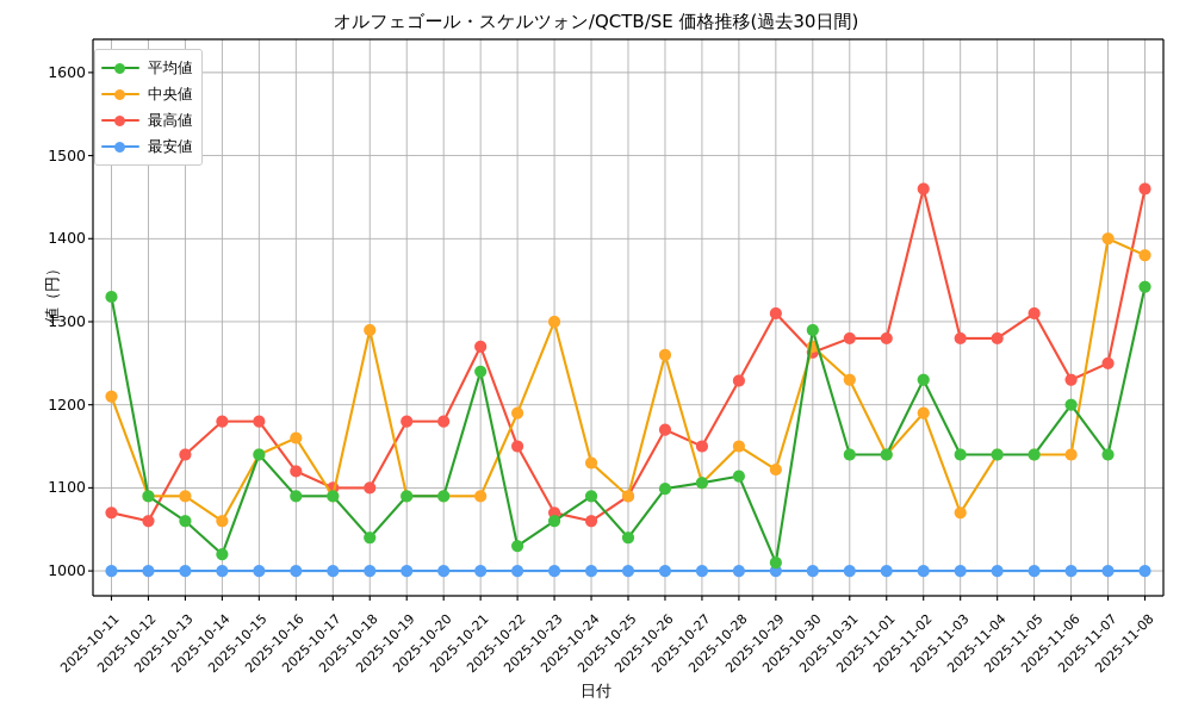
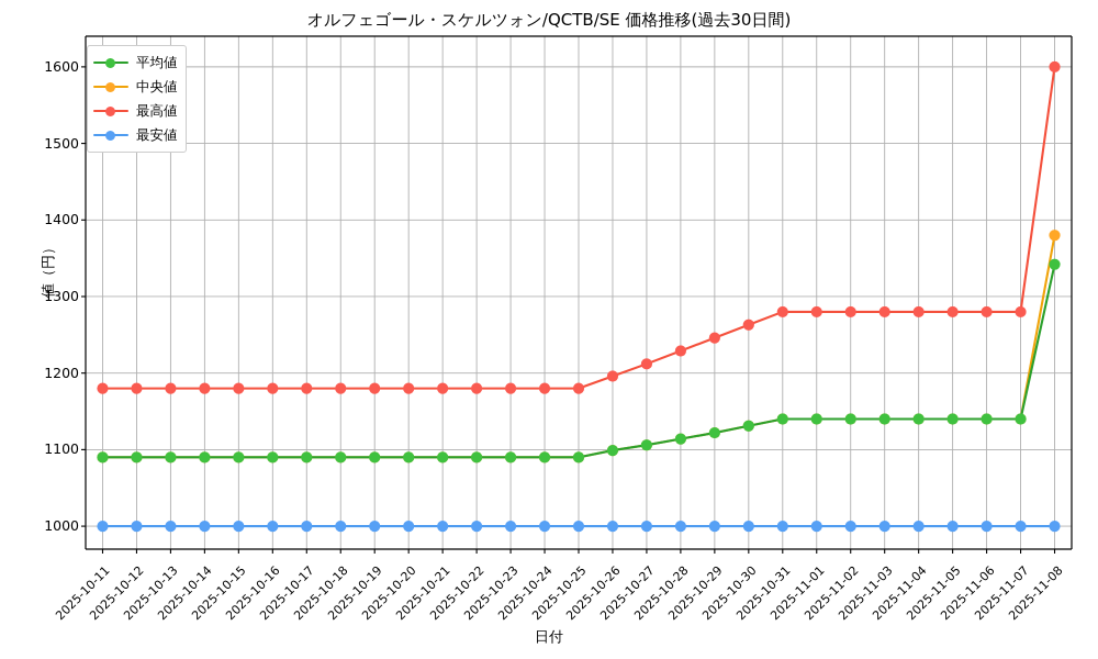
平均値/2025-10-11: 1330 -> 1090
中央値/2025-10-11: 1210 -> 1090
最高値/2025-10-11: 1070 -> 1180
最高値/2025-10-12: 1060 -> 1180
平均値/2025-10-13: 1060 -> 1090
最高値/2025-10-13: 1140 -> 1180
平均値/2025-10-14: 1020 -> 1090
中央値/2025-10-14: 1060 -> 1090
平均値/2025-10-15: 1140 -> 1090
中央値/2025-10-15: 1140 -> 1090
中央値/2025-10-16: 1160 -> 1090
最高値/2025-10-16: 1120 -> 1180
最高値/2025-10-17: 1100 -> 1180
平均値/2025-10-18: 1040 -> 1090
中央値/2025-10-18: 1290 -> 1090
最高値/2025-10-18: 1100 -> 1180
平均値/2025-10-21: 1240 -> 1090
最高値/2025-10-21: 1270 -> 1180
平均値/2025-10-22: 1030 -> 1090
中央値/2025-10-22: 1190 -> 1090
最高値/2025-10-22: 1150 -> 1180
平均値/2025-10-23: 1060 -> 1090
中央値/2025-10-23: 1300 -> 1090
最高値/2025-10-23: 1070 -> 1180
中央値/2025-10-24: 1130 -> 1090
最高値/2025-10-24: 1060 -> 1180
平均値/2025-10-25: 1040 -> 1090
最高値/2025-10-25: 1090 -> 1180
中央値/2025-10-26: 1260 -> 1100
最高値/2025-10-26: 1170 -> 1200
最高値/2025-10-27: 1150 -> 1210
中央値/2025-10-28: 1150 -> 1110
平均値/2025-10-29: 1010 -> 1120
最高値/2025-10-29: 1310 -> 1250
平均値/2025-10-30: 1290 -> 1130
中央値/2025-10-30: 1270 -> 1130
中央値/2025-10-31: 1230 -> 1140
平均値/2025-11-02: 1230 -> 1140
中央値/2025-11-02: 1190 -> 1140
最高値/2025-11-02: 1460 -> 1280
中央値/2025-11-03: 1070 -> 1140
最高値/2025-11-05: 1310 -> 1280
平均値/2025-11-06: 1200 -> 1140
最高値/2025-11-06: 1230 -> 1280
中央値/2025-11-07: 1400 -> 1140
最高値/2025-11-07: 1250 -> 1280
最高値/2025-11-08: 1460 -> 1600
